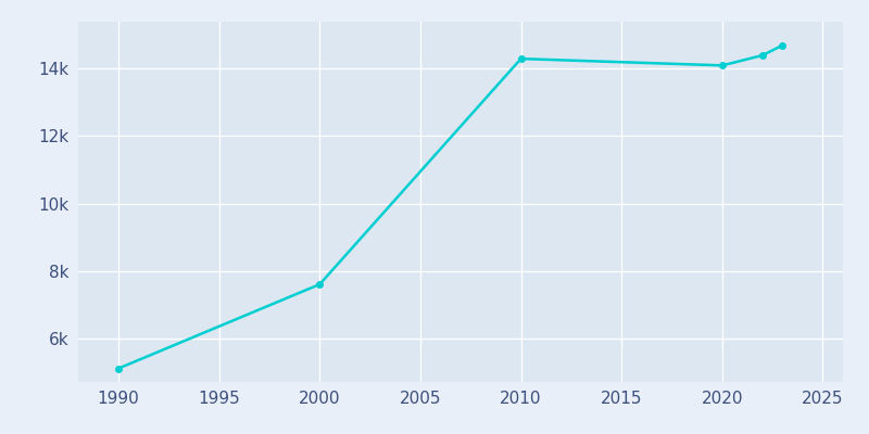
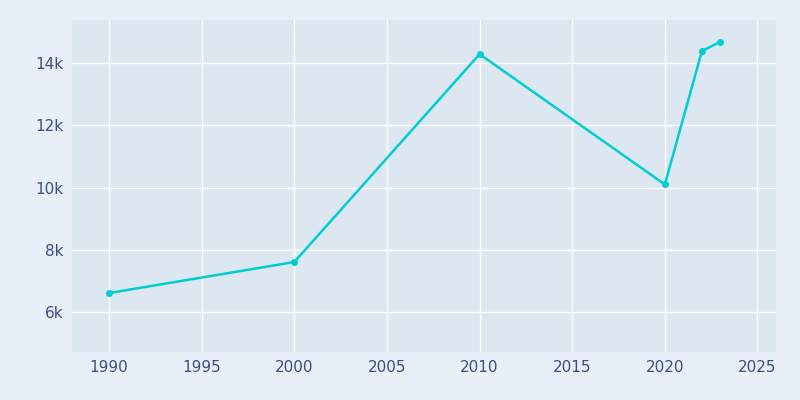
1990: 5.1k -> 6.6k
2020: 14.1k -> 10.1k
